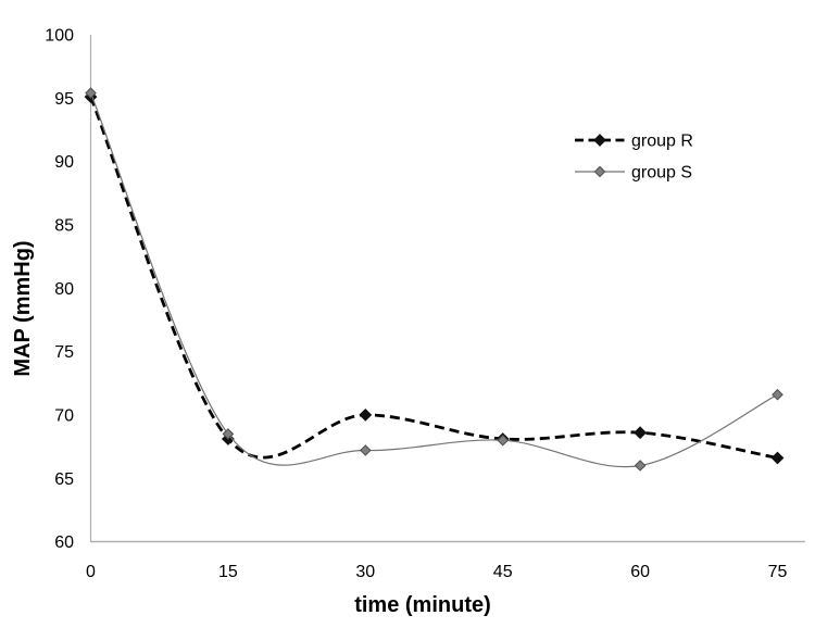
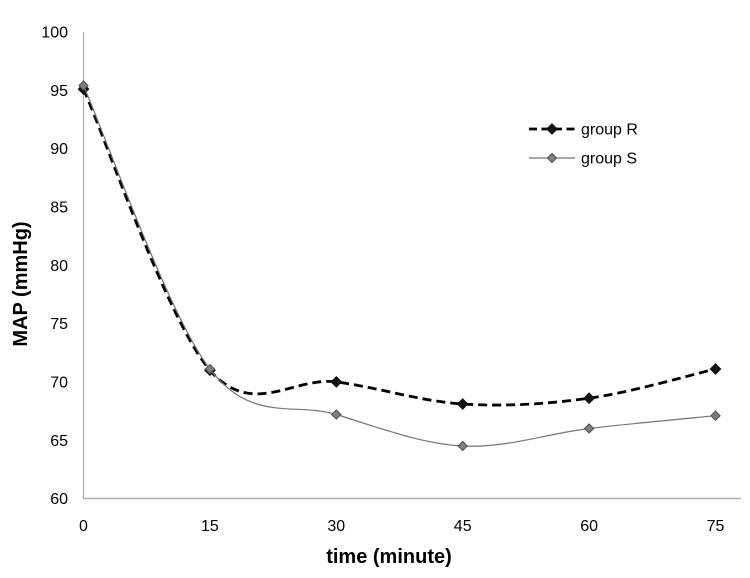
group R/15: 68.1 -> 71.0
group S/15: 68.5 -> 71.1
group S/45: 68.0 -> 64.5
group R/75: 66.6 -> 71.1
group S/75: 71.6 -> 67.1
